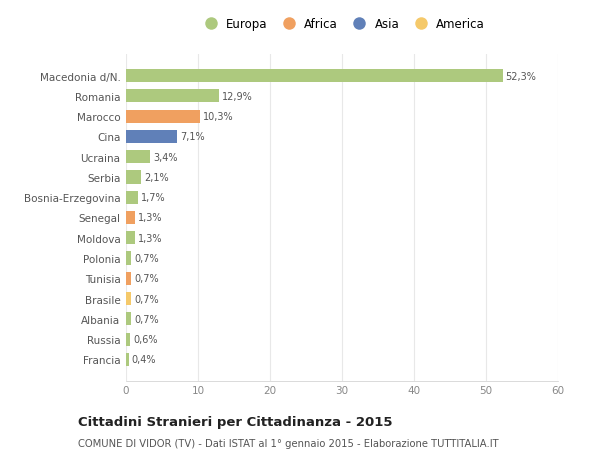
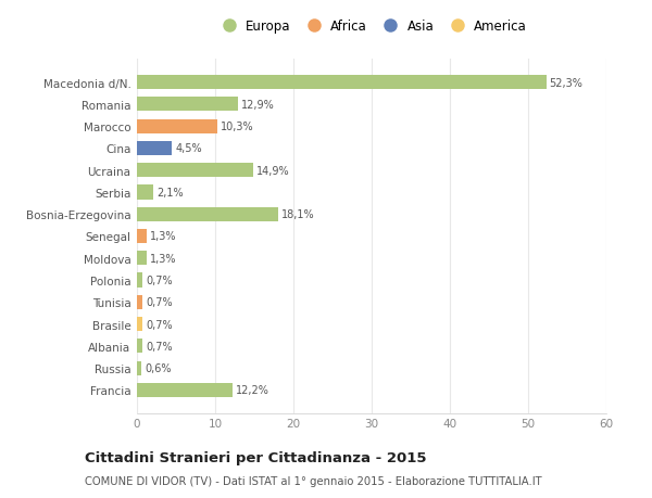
Cina: 7,1% -> 4,5%
Ucraina: 3,4% -> 14,9%
Bosnia-Erzegovina: 1,7% -> 18,1%
Francia: 0,4% -> 12,2%
